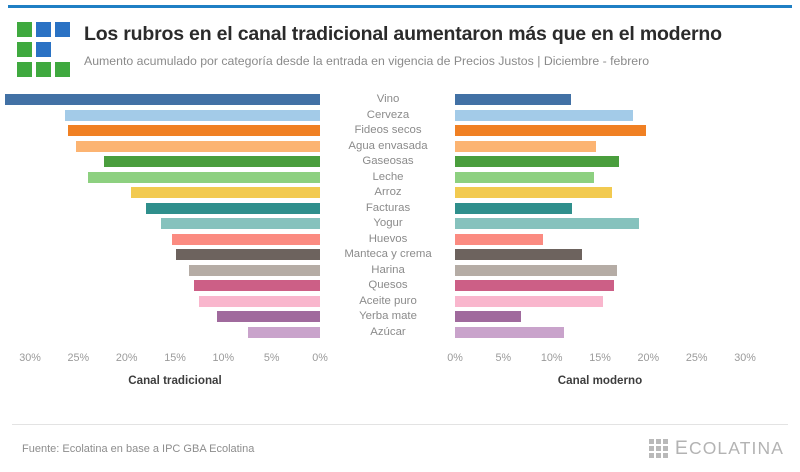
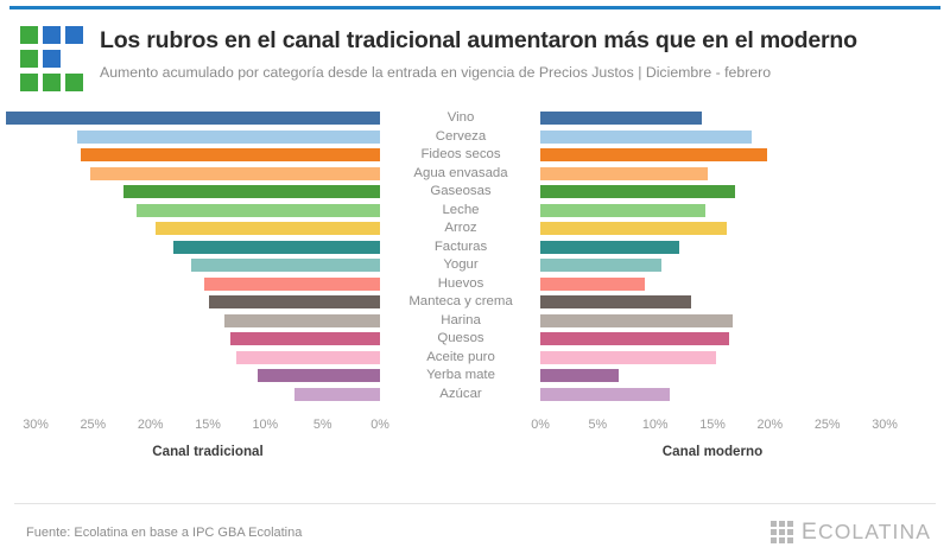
Canal moderno/Vino: 12% -> 14%
Canal tradicional/Leche: 24% -> 21%
Canal moderno/Yogur: 19% -> 11%
